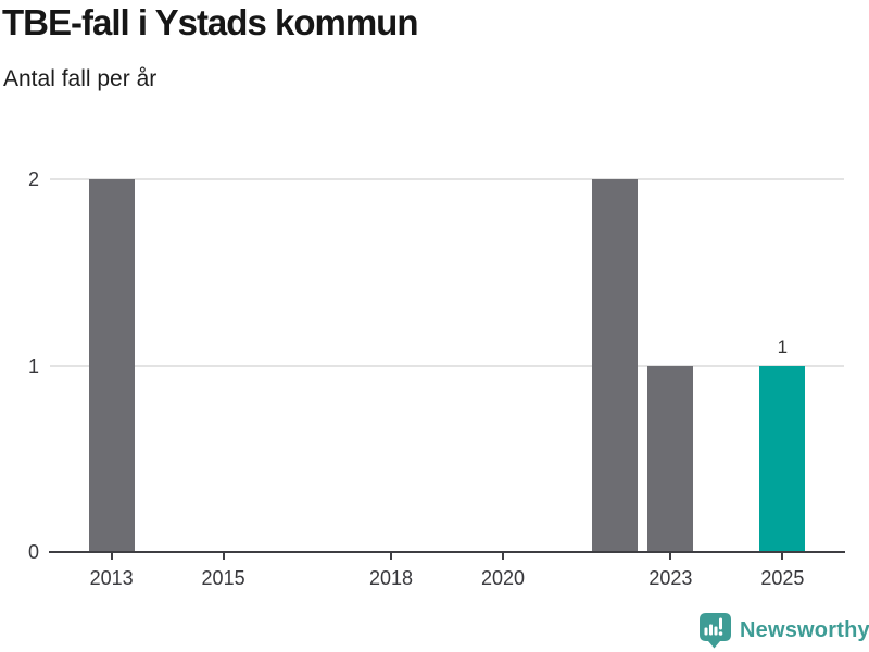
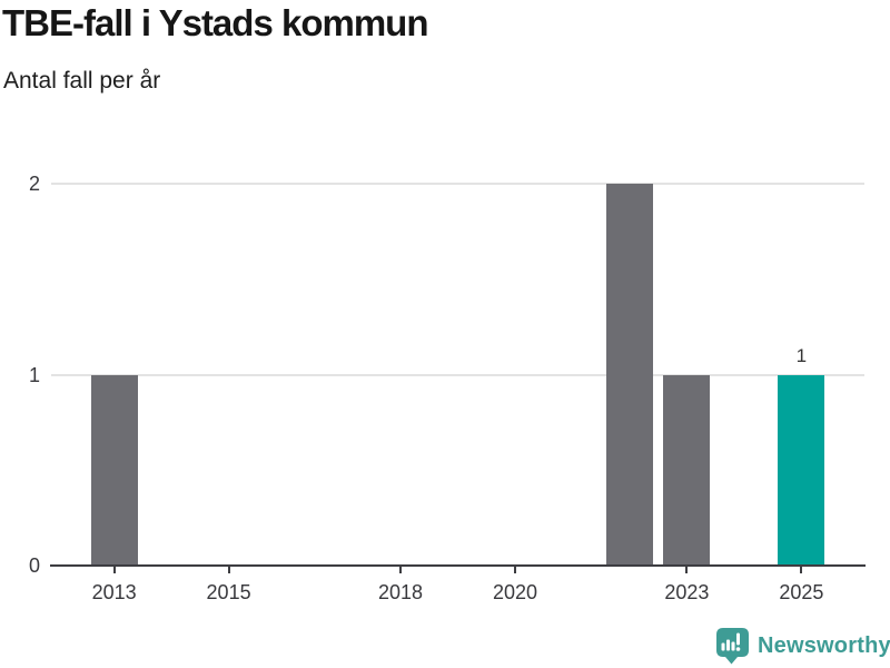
2013: 2 -> 1
